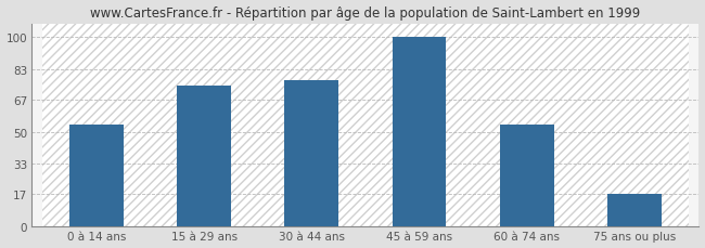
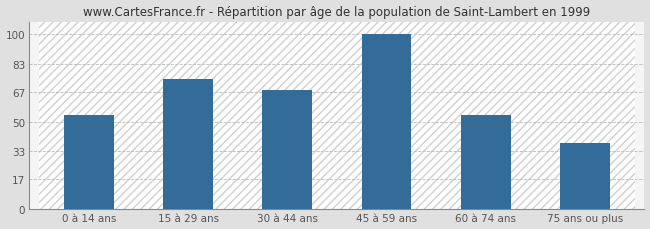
30 à 44 ans: 77 -> 68
75 ans ou plus: 17 -> 38
